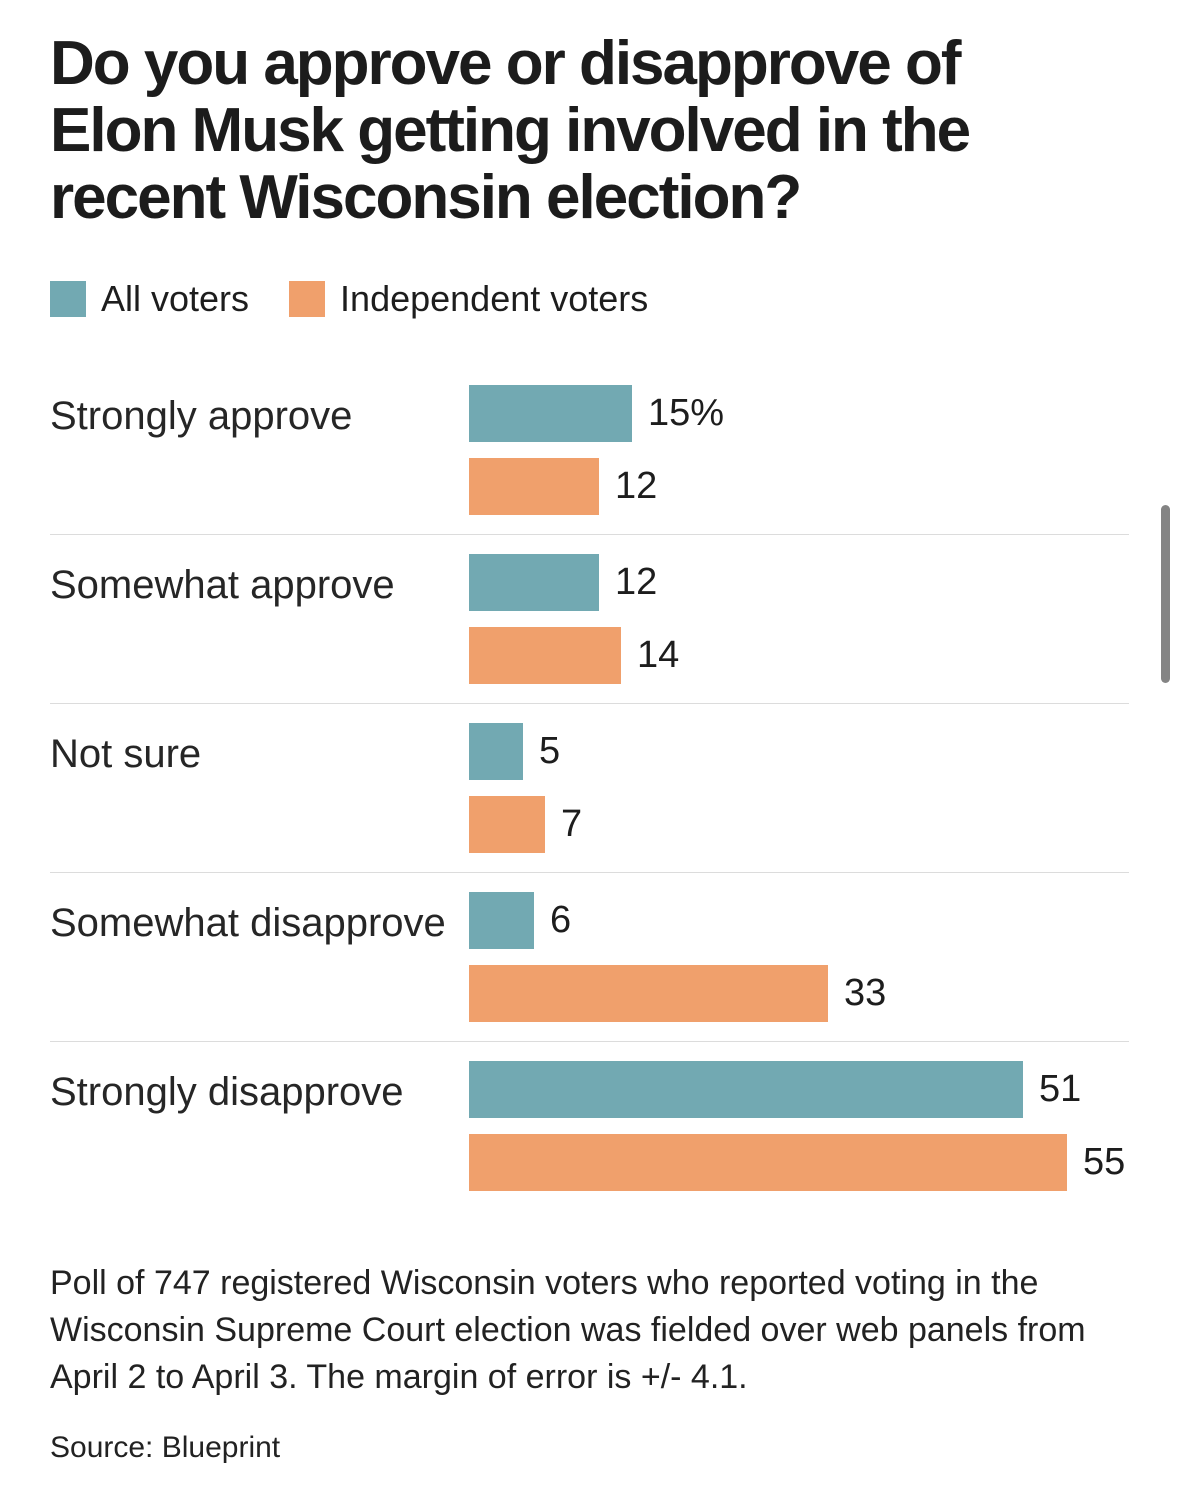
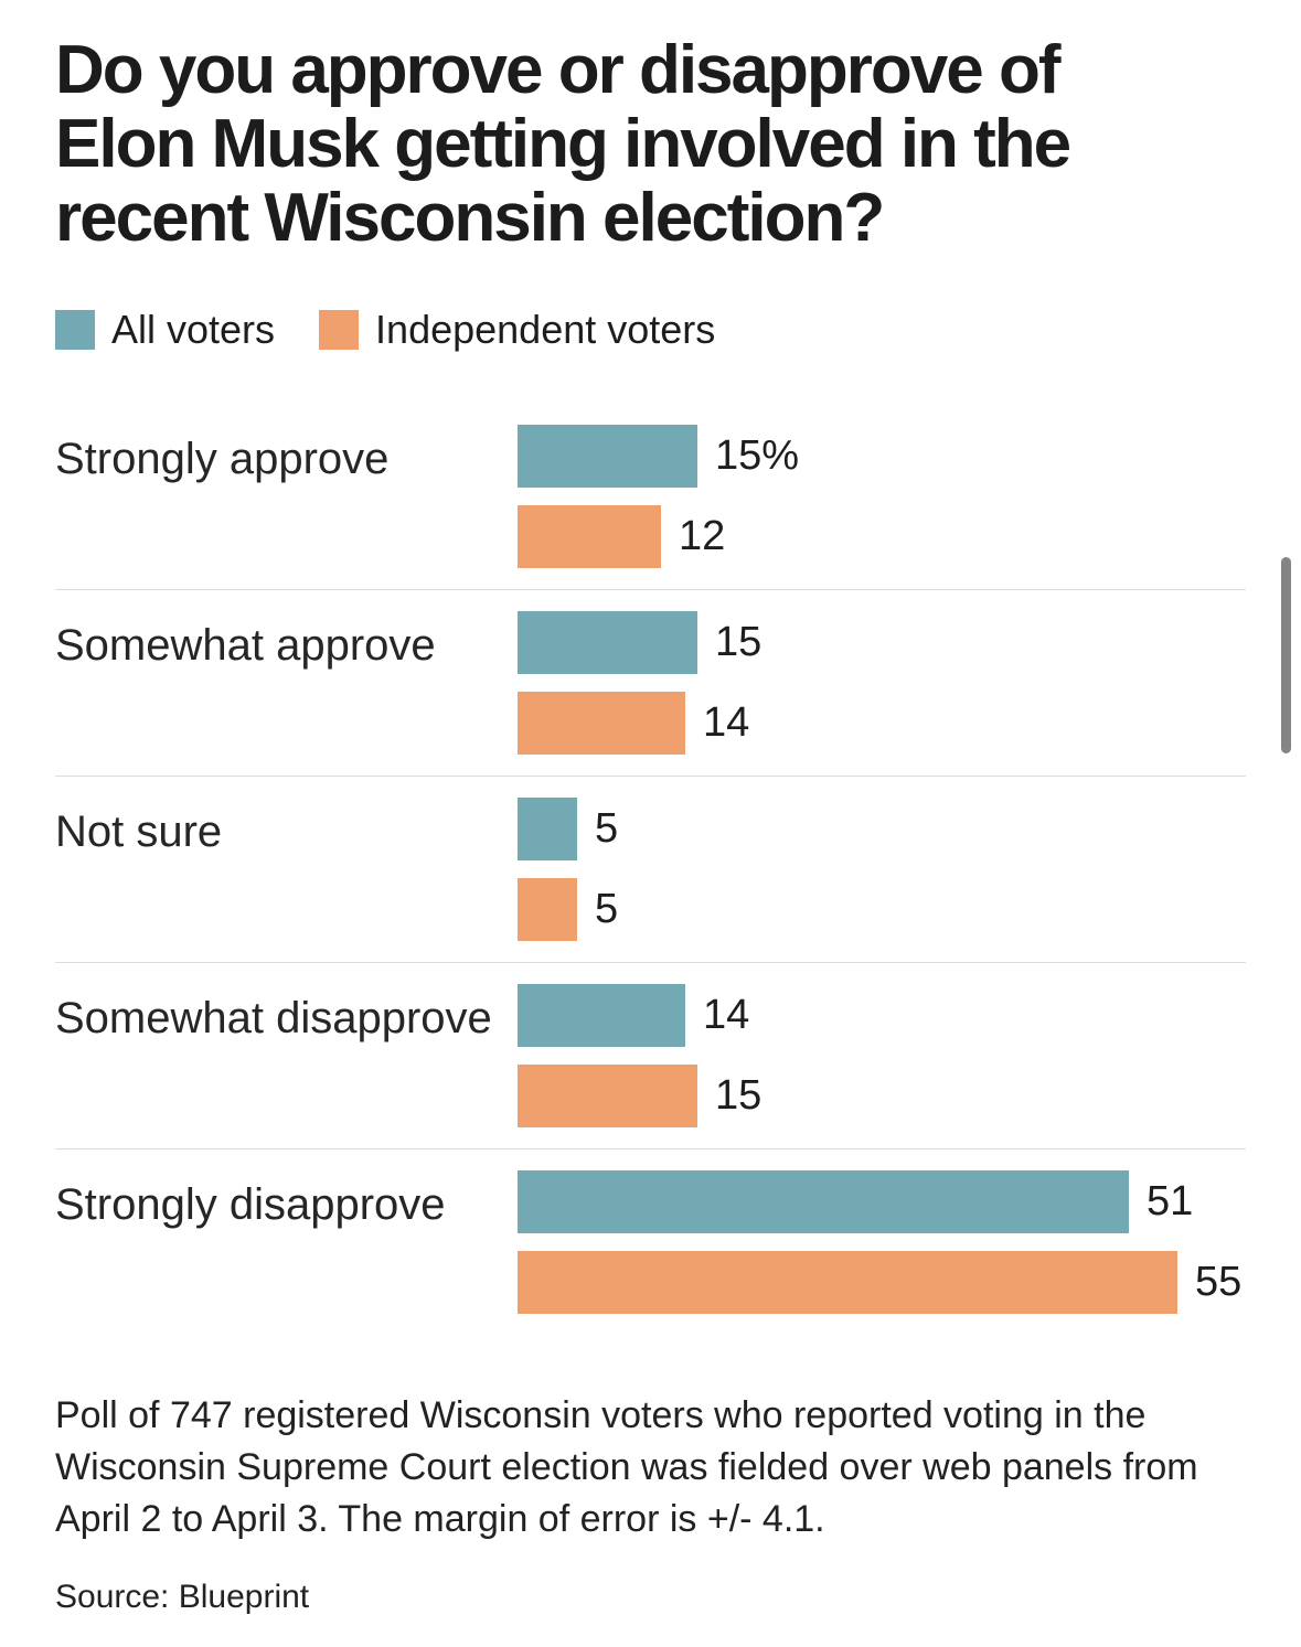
All voters/Somewhat approve: 12 -> 15
Independent voters/Not sure: 7 -> 5
All voters/Somewhat disapprove: 6 -> 14
Independent voters/Somewhat disapprove: 33 -> 15
